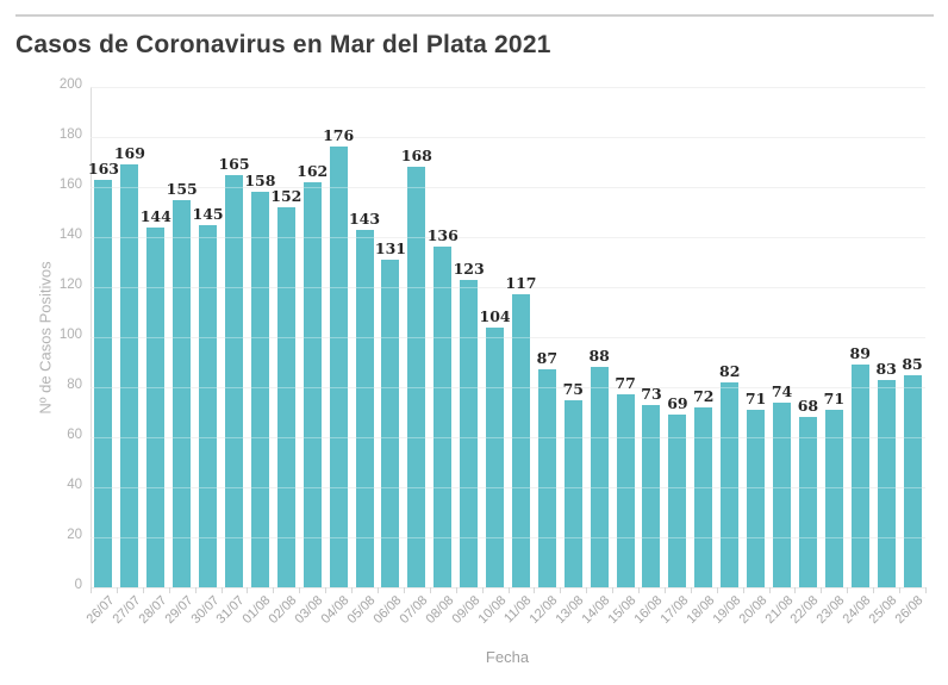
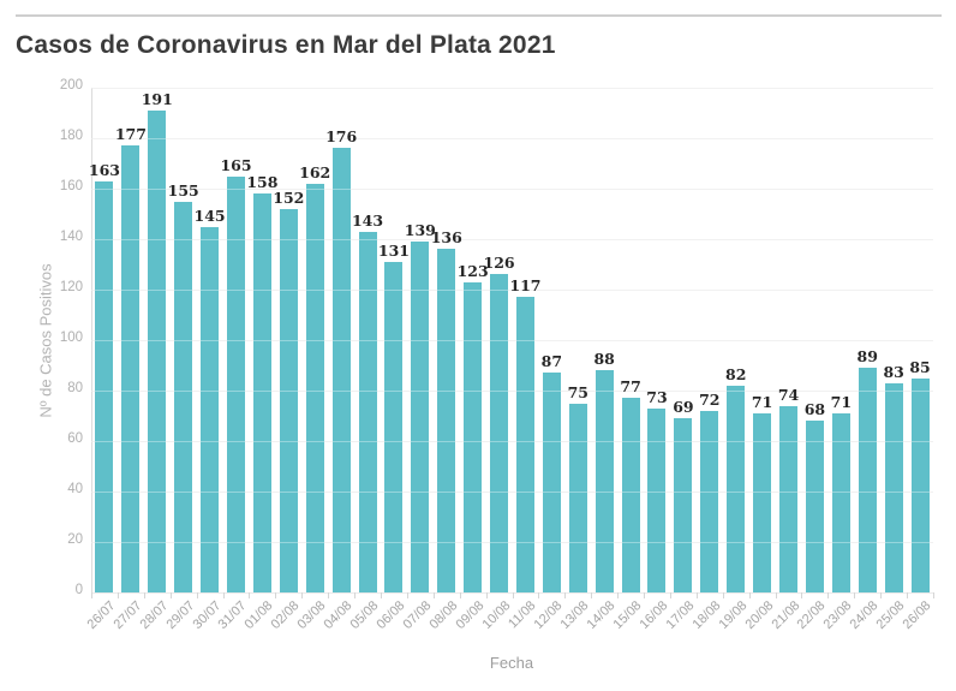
27/07: 169 -> 177
28/07: 144 -> 191
07/08: 168 -> 139
10/08: 104 -> 126
